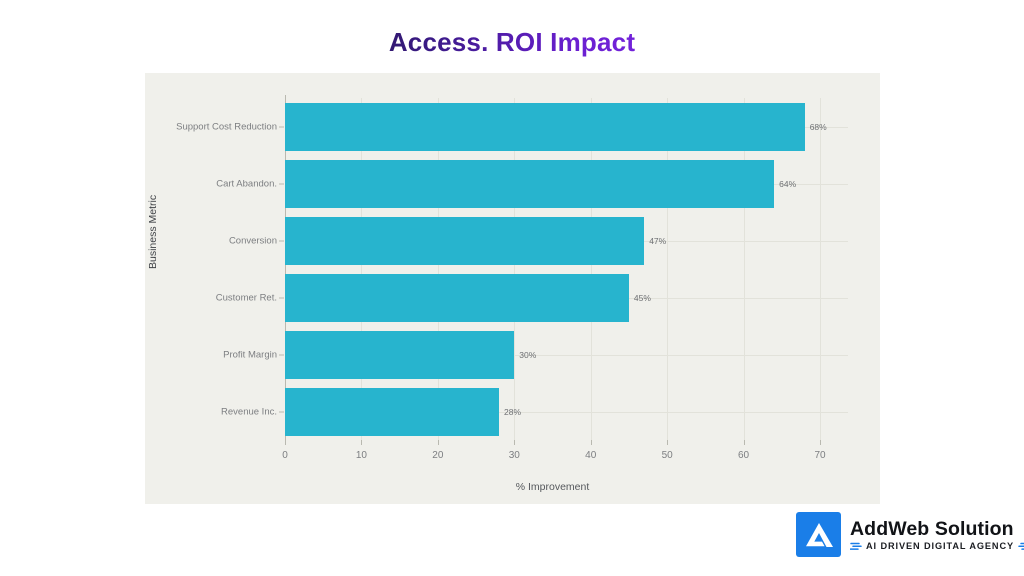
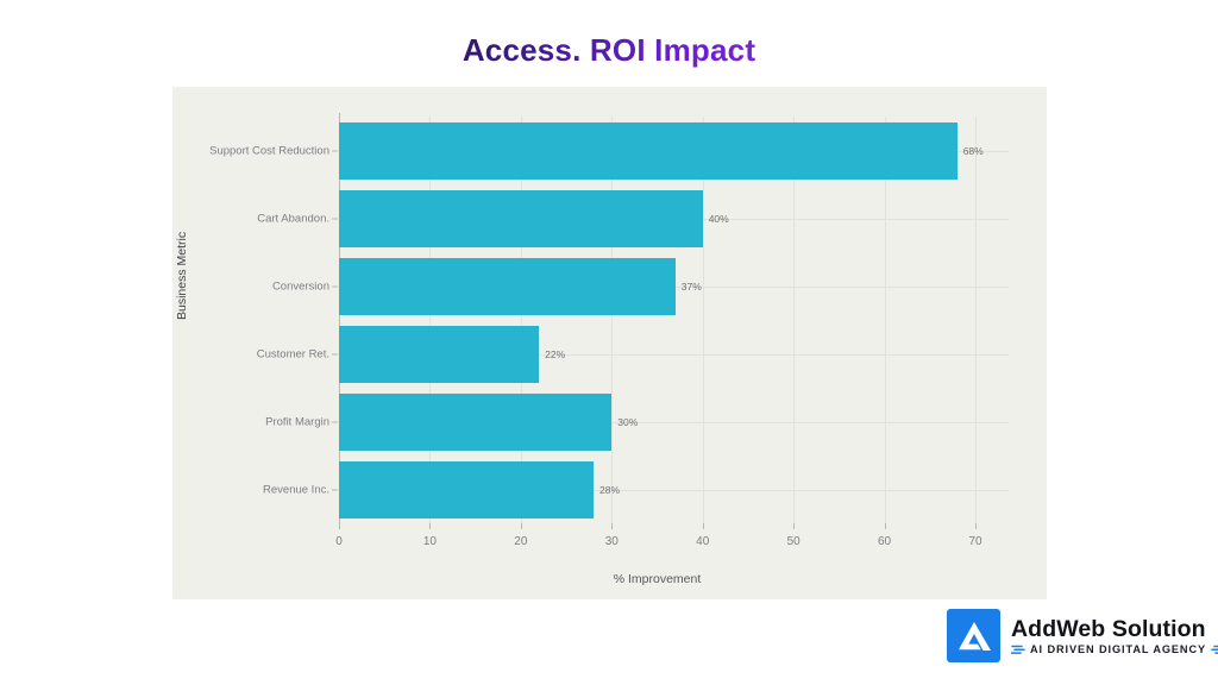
Cart Abandon.: 64% -> 40%
Conversion: 47% -> 37%
Customer Ret.: 45% -> 22%
